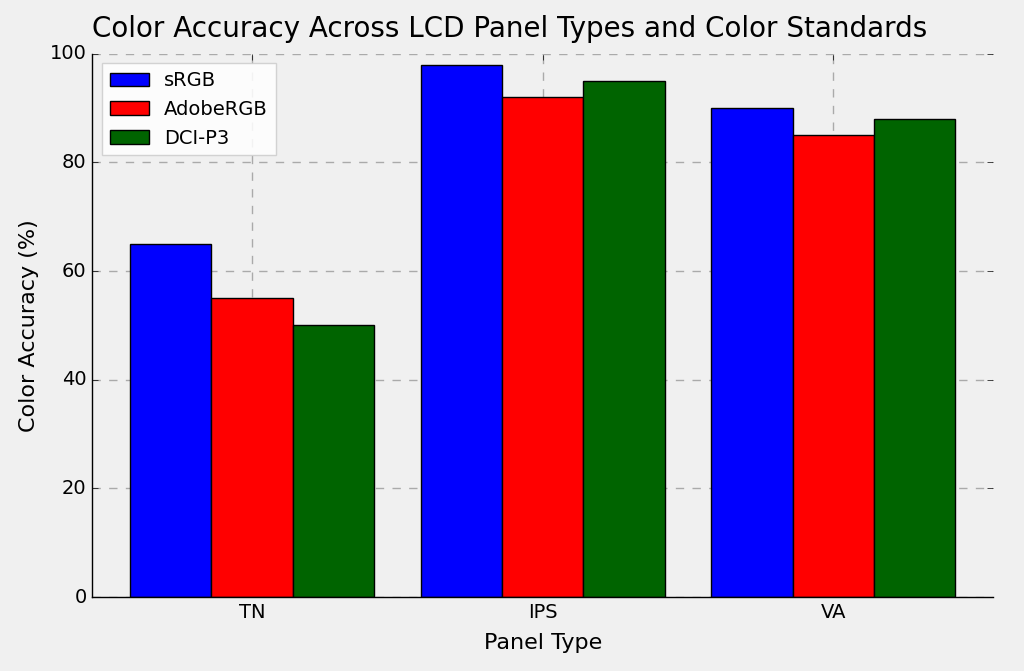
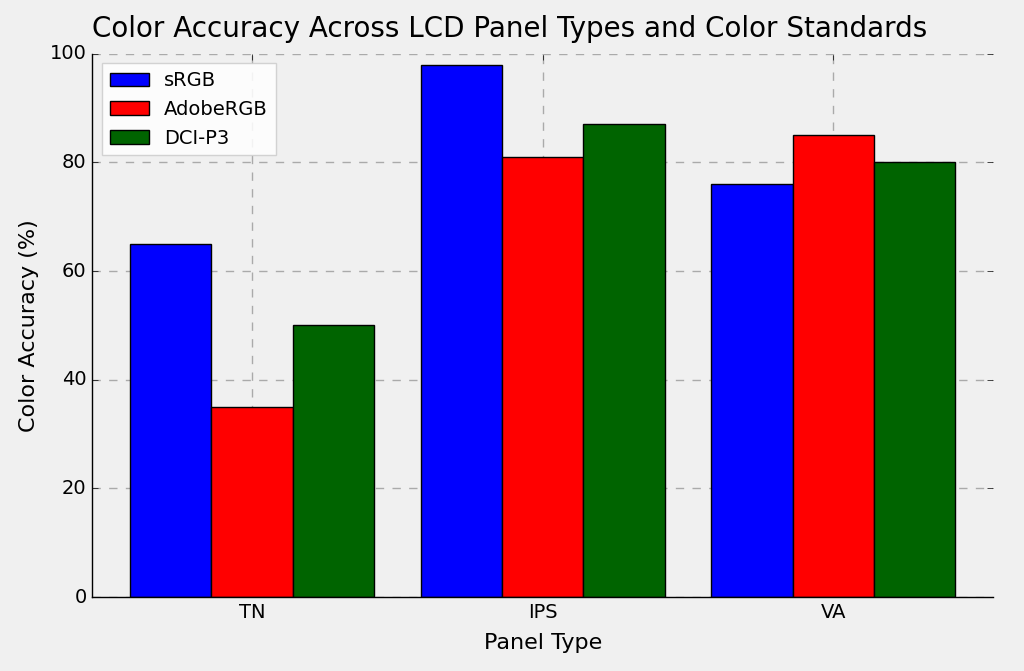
AdobeRGB/TN: 55 -> 35
AdobeRGB/IPS: 92 -> 81
DCI-P3/IPS: 95 -> 87
sRGB/VA: 90 -> 76
DCI-P3/VA: 88 -> 80
